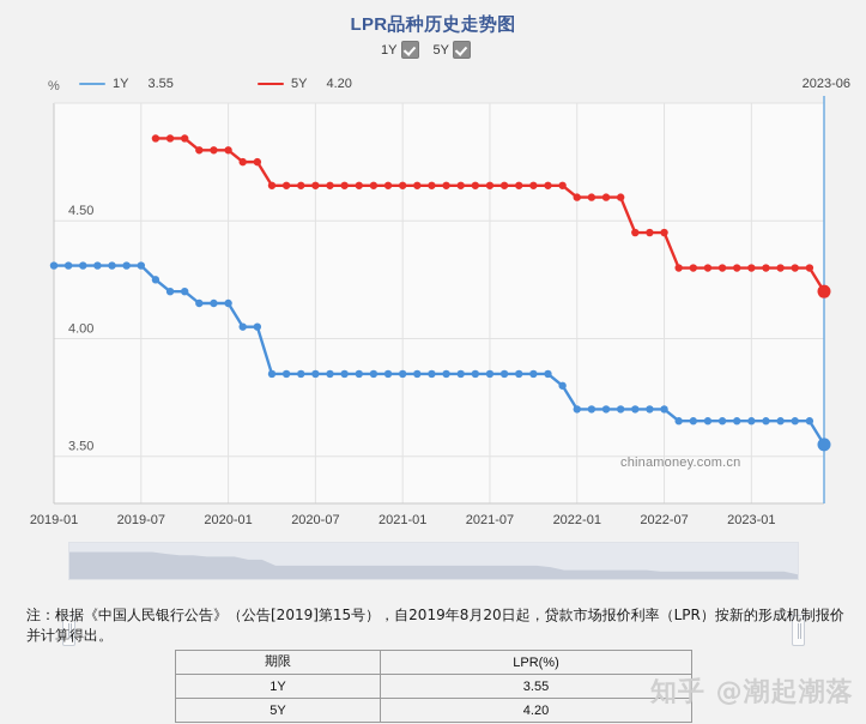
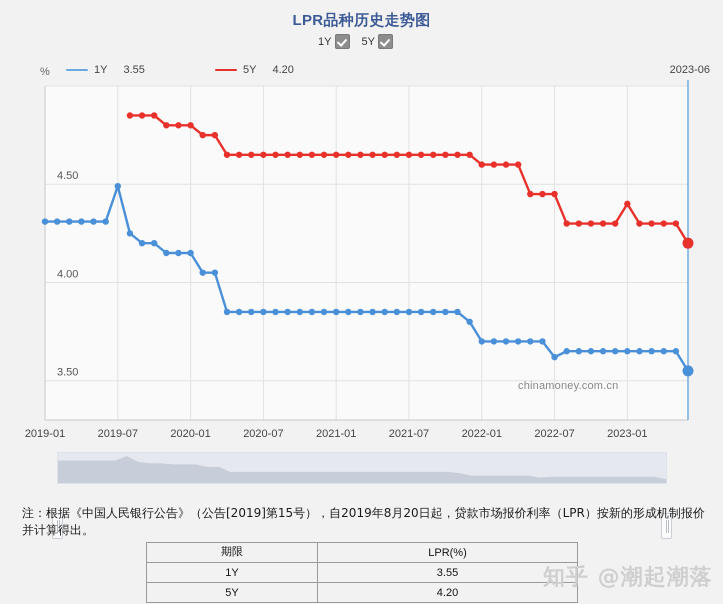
1Y/2019-07: 4.31 -> 4.49
1Y/2022-07: 3.70 -> 3.62
5Y/2023-01: 4.30 -> 4.40
